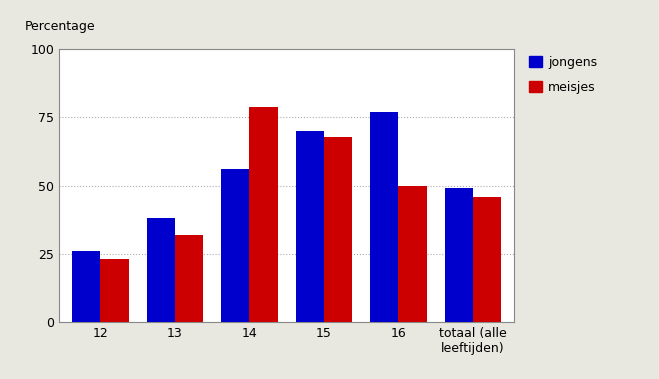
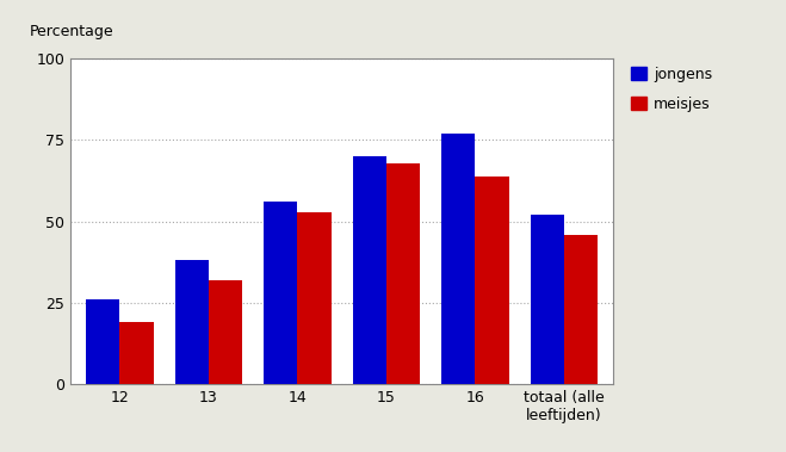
meisjes/12: 23 -> 19
meisjes/14: 79 -> 53
meisjes/16: 50 -> 64
jongens/totaal (alle leeftijden): 49 -> 52
